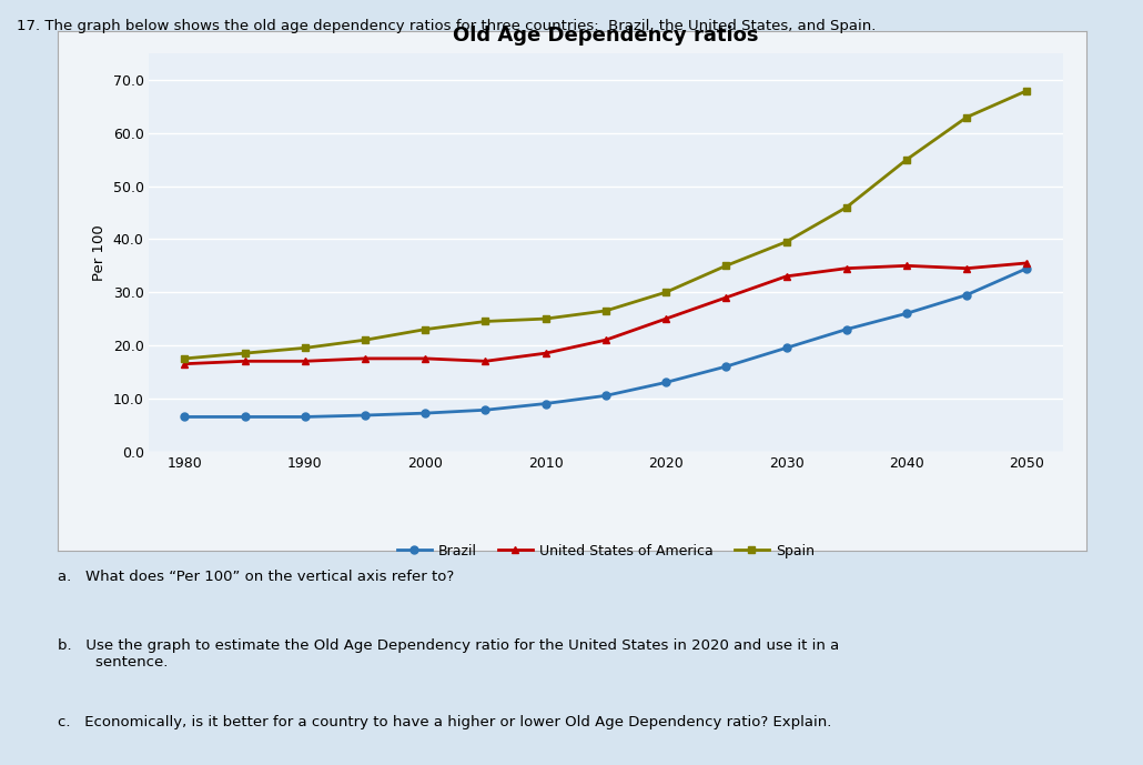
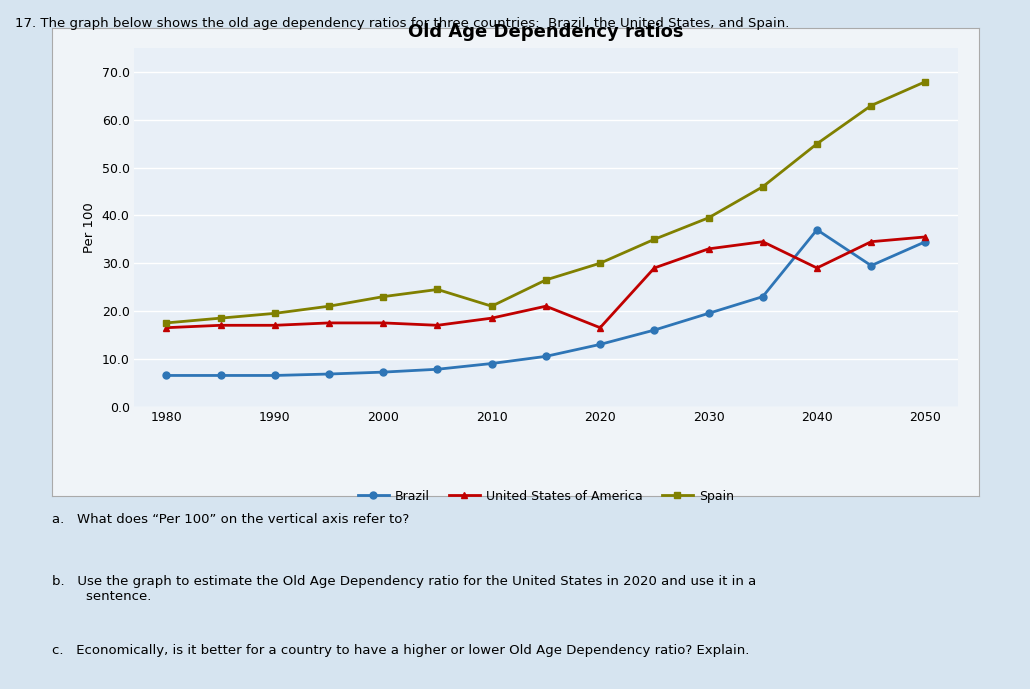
Spain/2010: 25.0 -> 21.0
United States of America/2020: 25.0 -> 16.5
Brazil/2040: 26.0 -> 37.0
United States of America/2040: 35.0 -> 29.0
